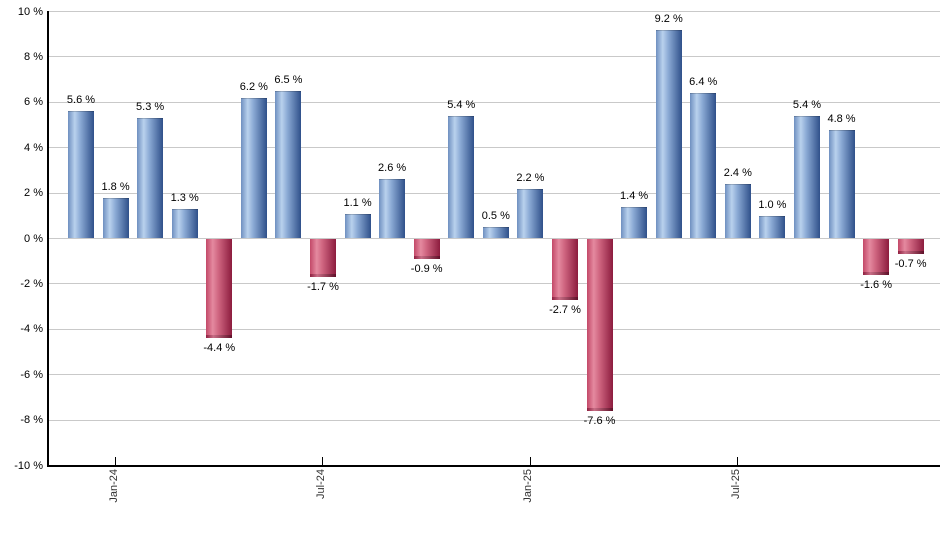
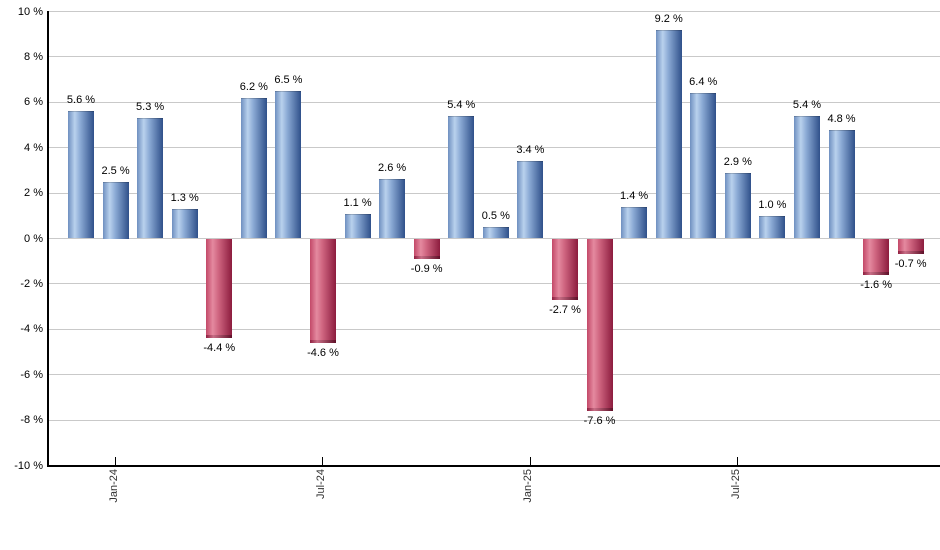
Jan-24: 1.8 -> 2.5
Jul-24: -1.7 -> -4.6
Jan-25: 2.2 -> 3.4
Jul-25: 2.4 -> 2.9
